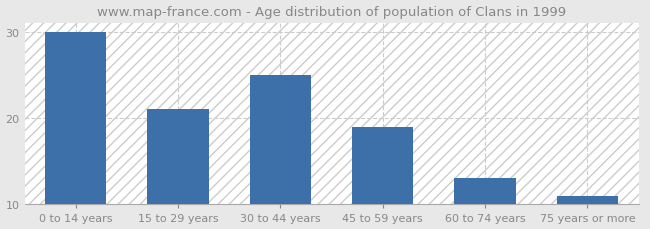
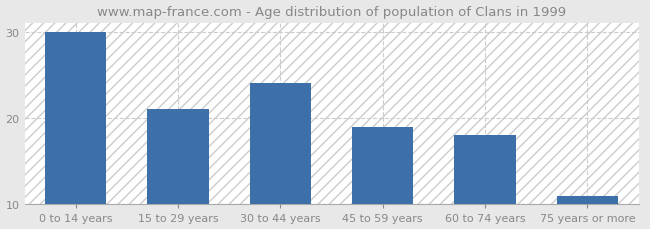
30 to 44 years: 25 -> 24
60 to 74 years: 13 -> 18
